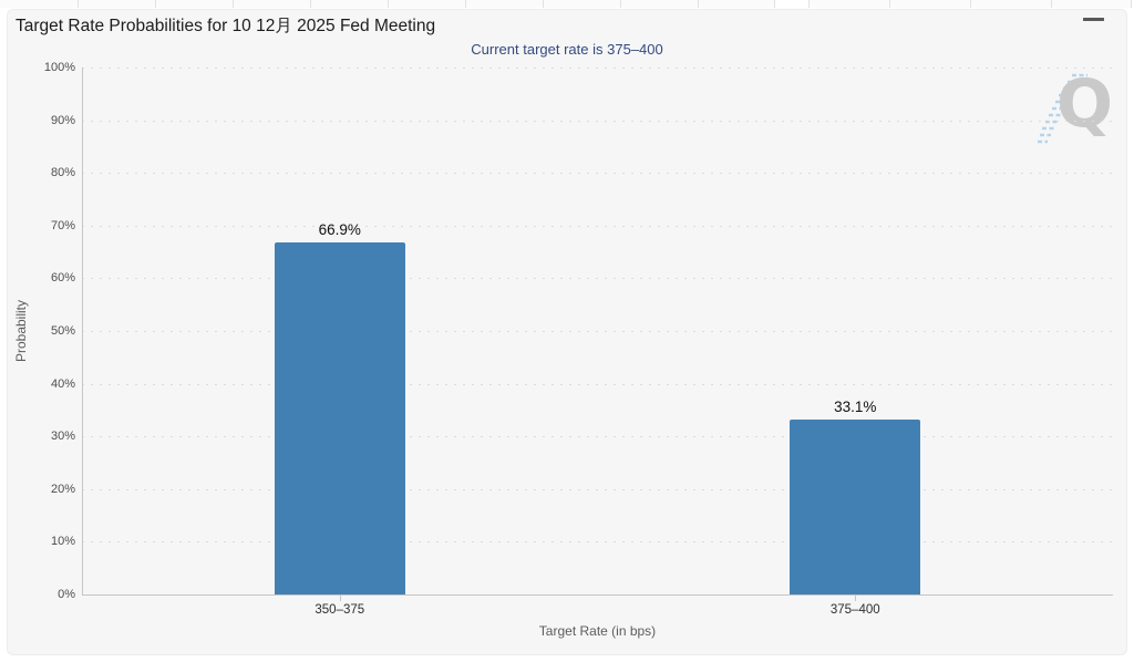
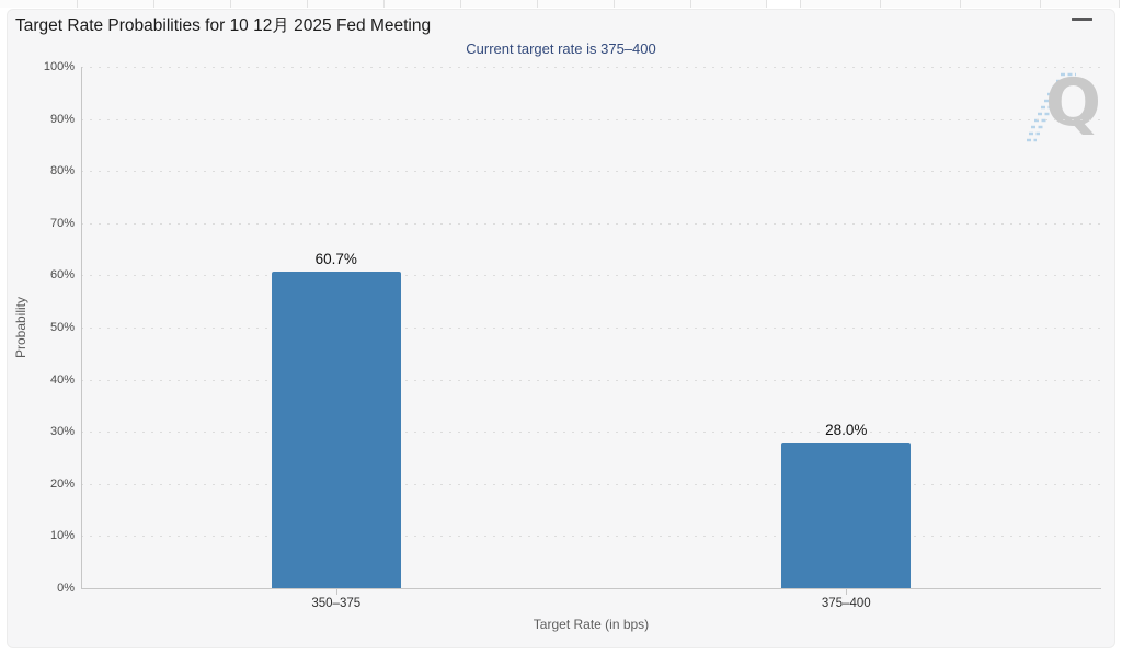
350–375: 66.9% -> 60.7%
375–400: 33.1% -> 28.0%
